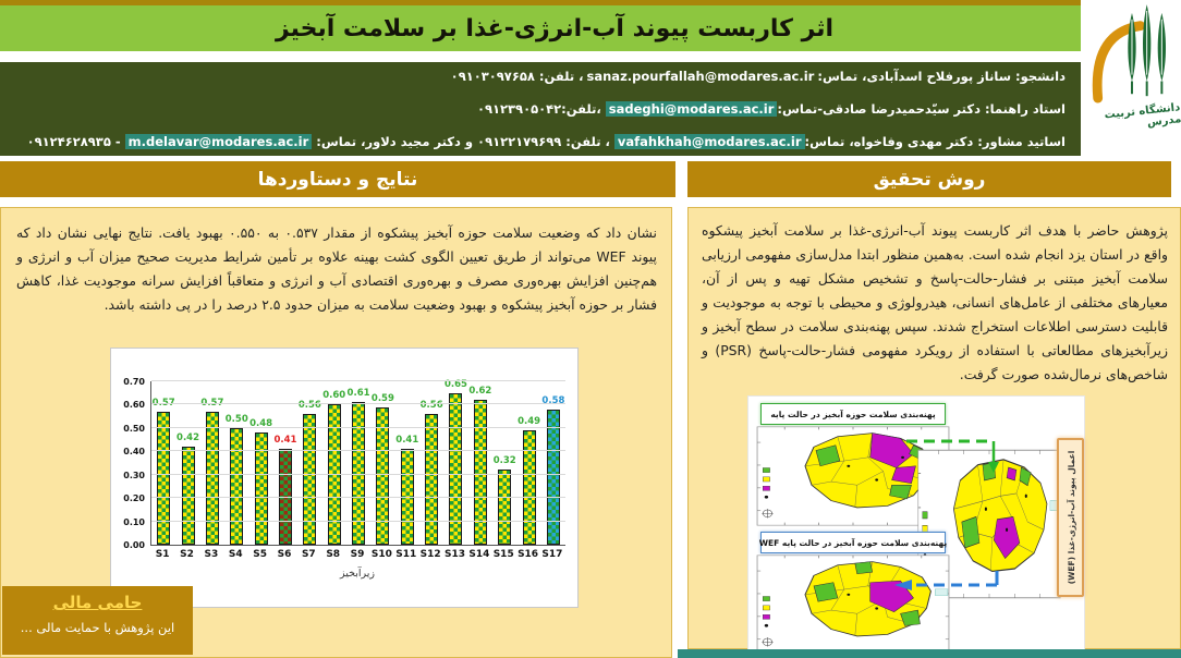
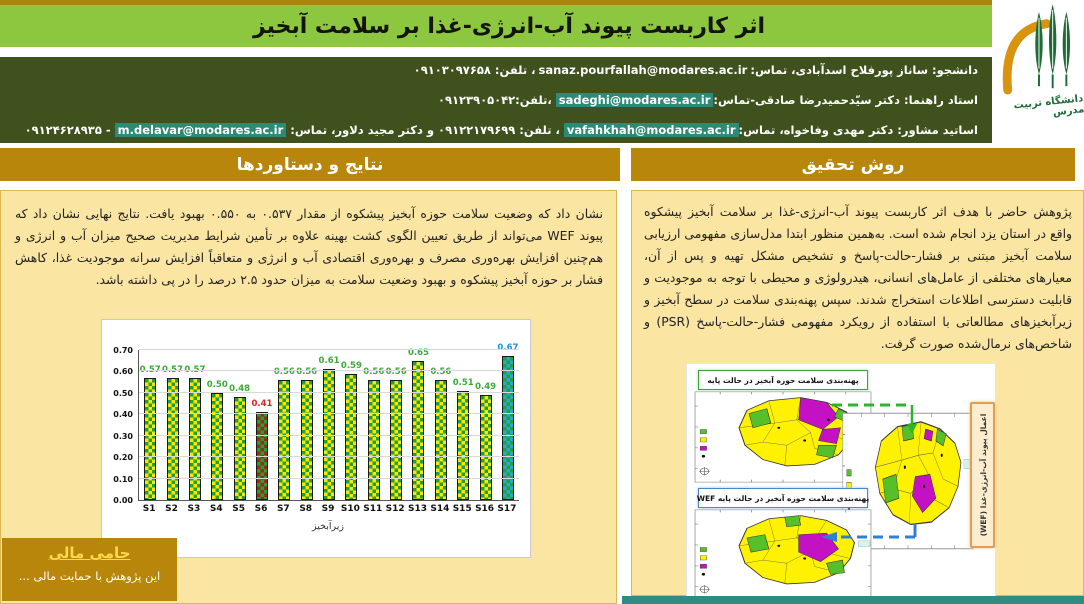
S2: 0.42 -> 0.57
S8: 0.60 -> 0.56
S11: 0.41 -> 0.56
S14: 0.62 -> 0.56
S15: 0.32 -> 0.51
S17: 0.58 -> 0.67
